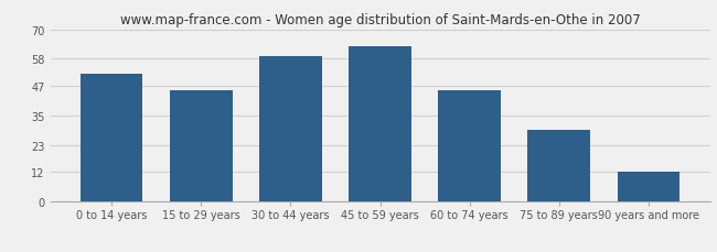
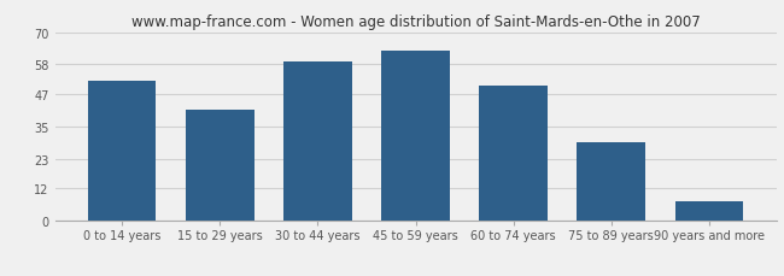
15 to 29 years: 45 -> 41
60 to 74 years: 45 -> 50
90 years and more: 12 -> 7
